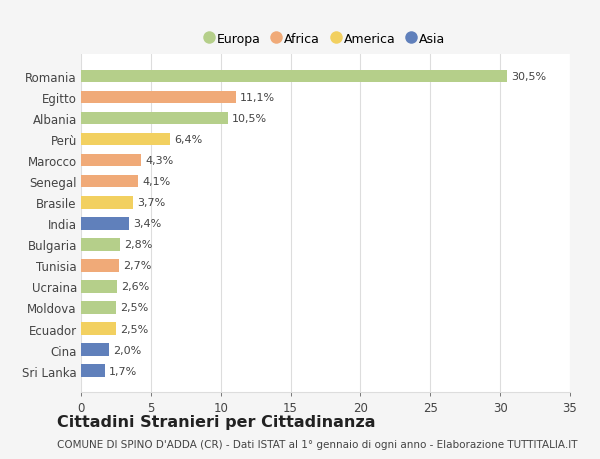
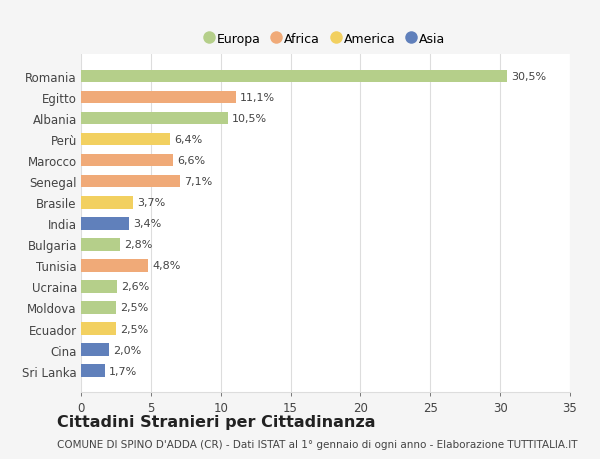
Marocco: 4,3% -> 6,6%
Senegal: 4,1% -> 7,1%
Tunisia: 2,7% -> 4,8%
